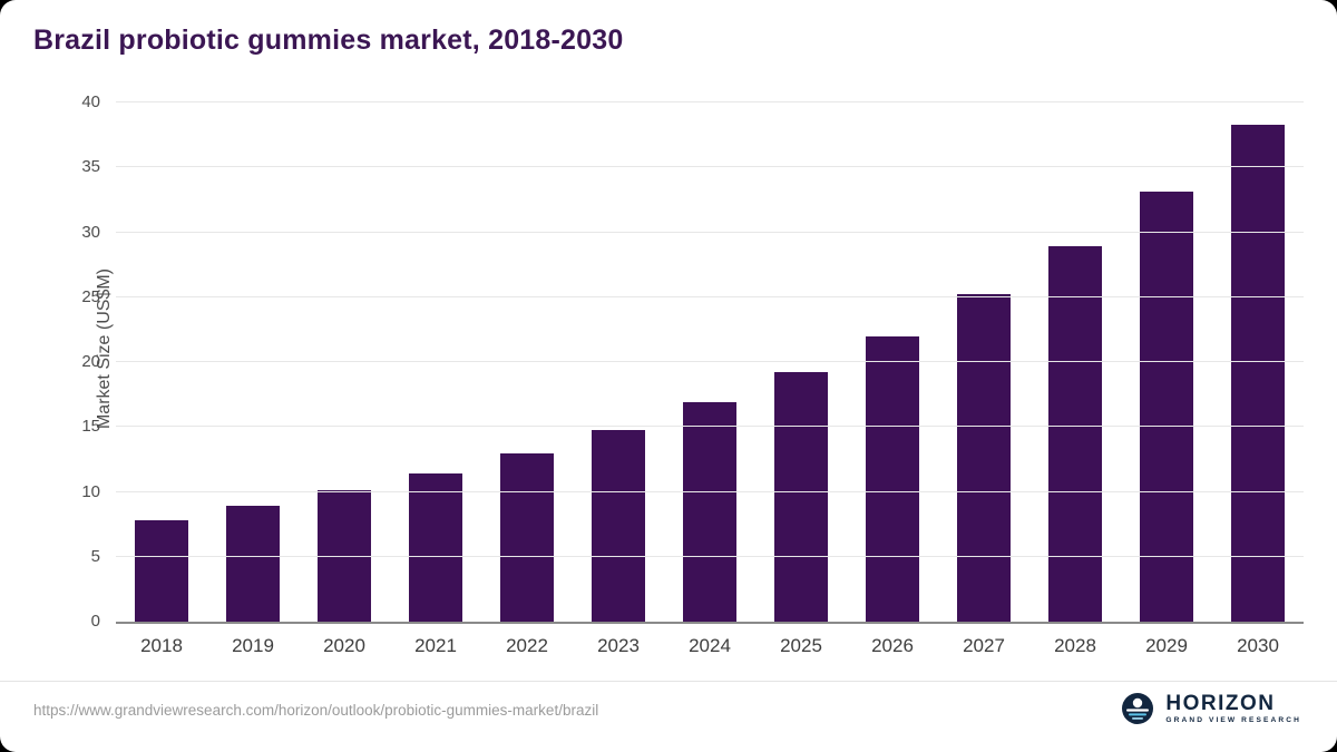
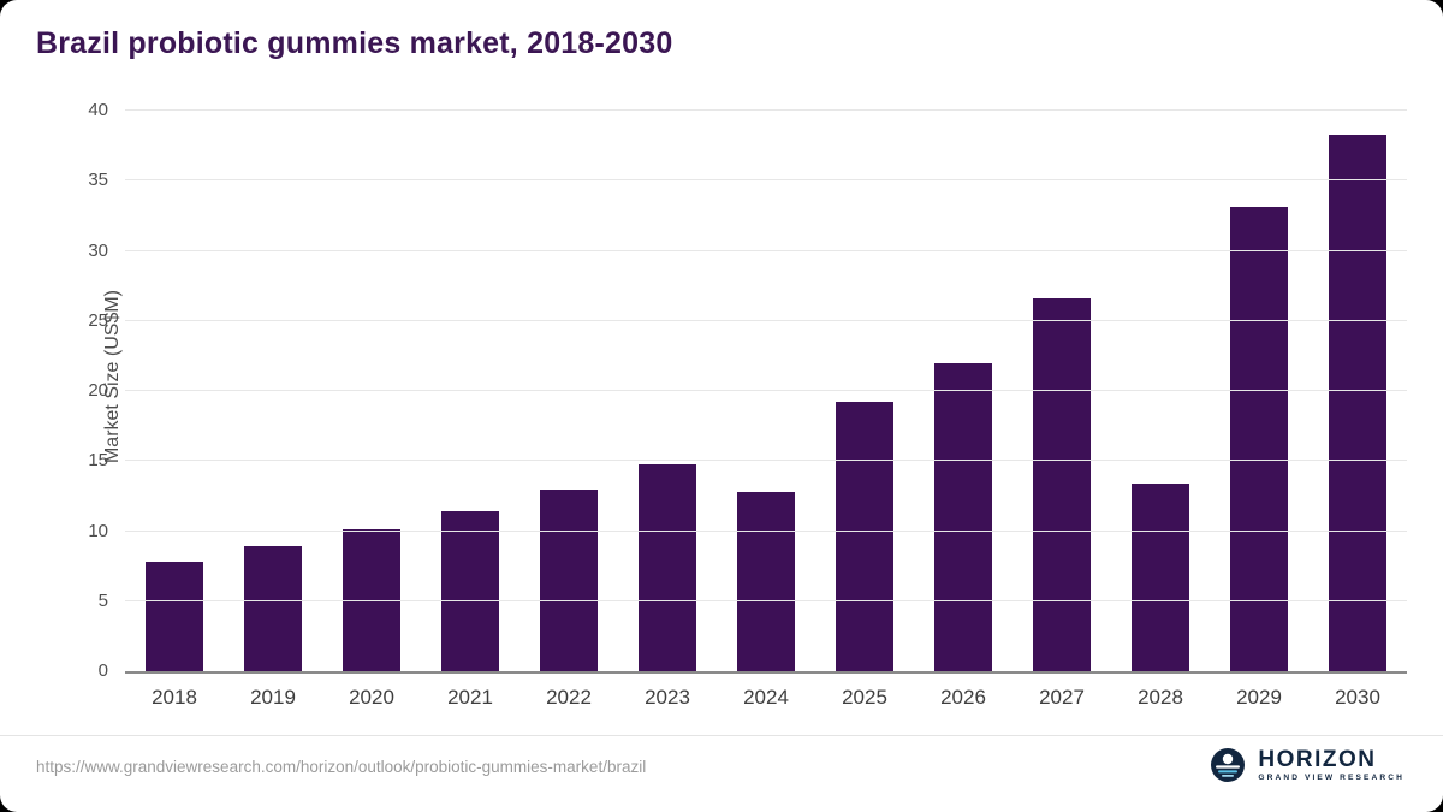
2024: 16.9 -> 12.8
2027: 25.2 -> 26.6
2028: 28.9 -> 13.4
